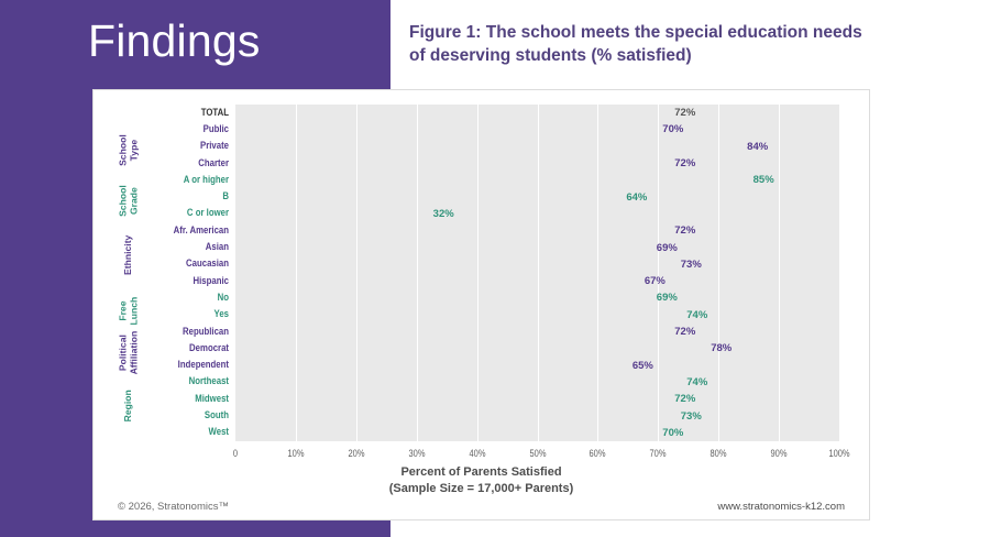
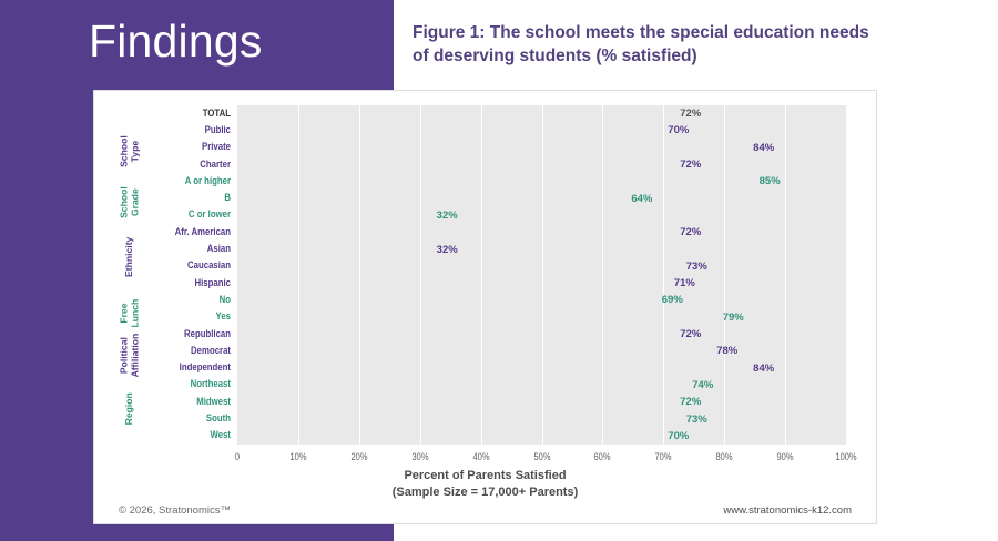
Asian: 69% -> 32%
Hispanic: 67% -> 71%
Yes: 74% -> 79%
Independent: 65% -> 84%
